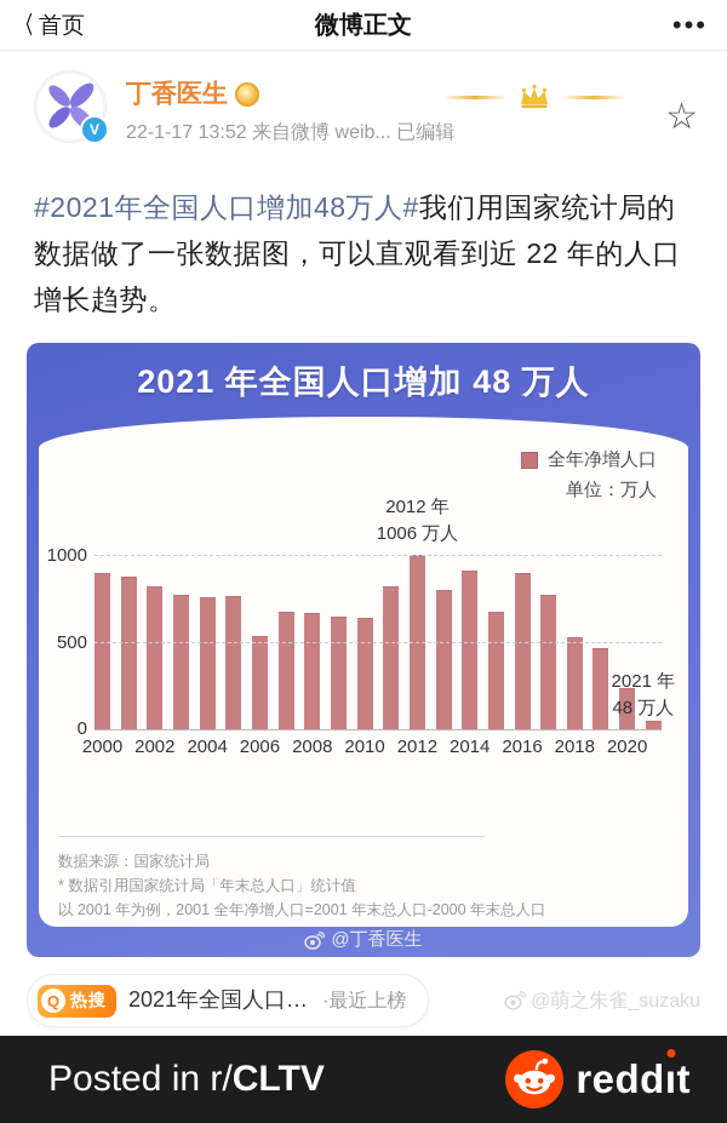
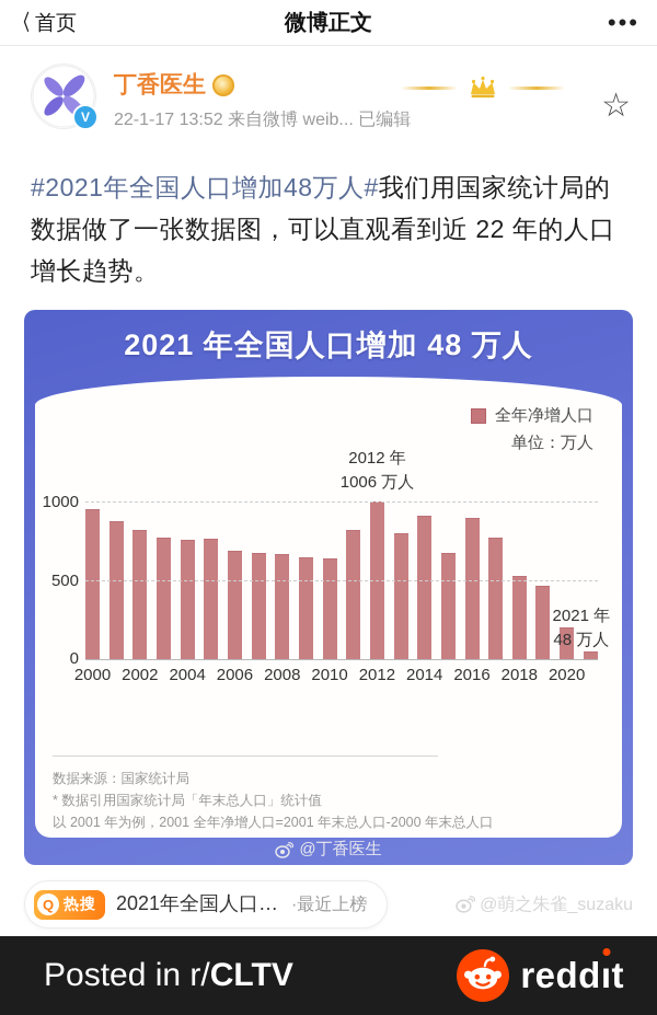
2000: 900 -> 960
2006: 540 -> 690
2020: 240 -> 200
